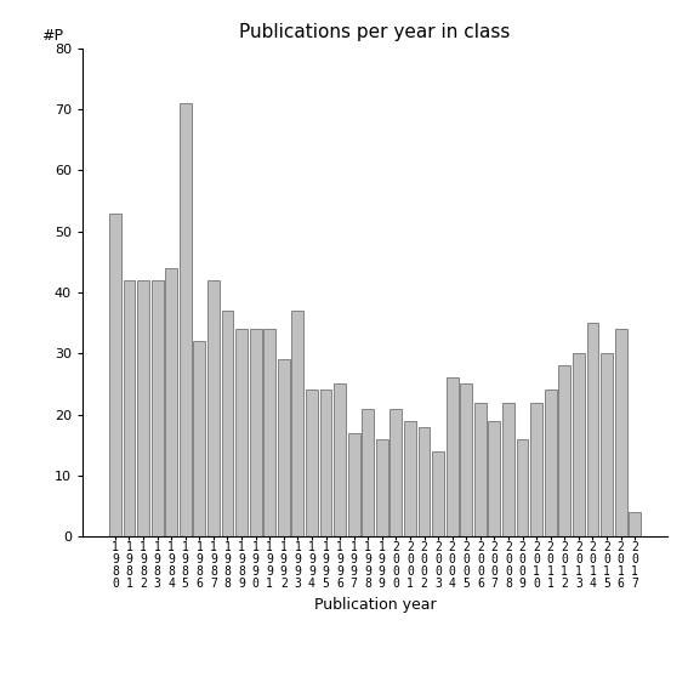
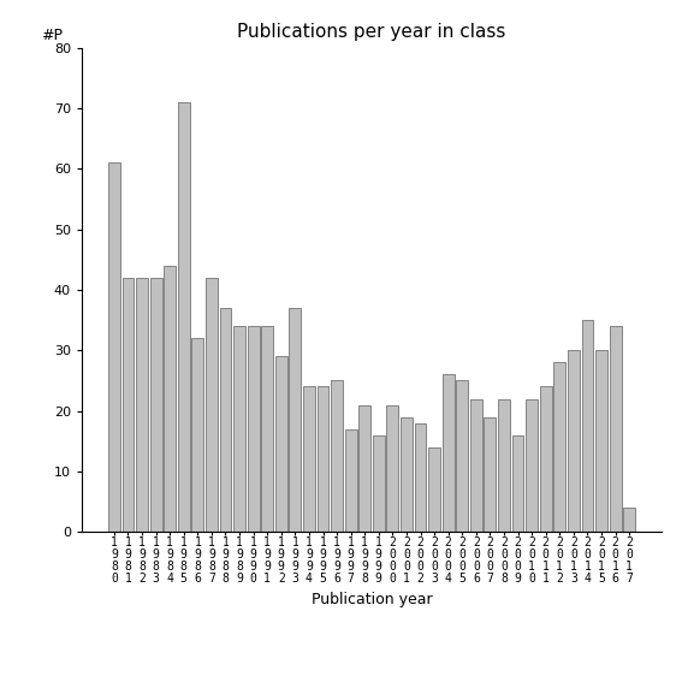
1 9 8 0: 53 -> 61
